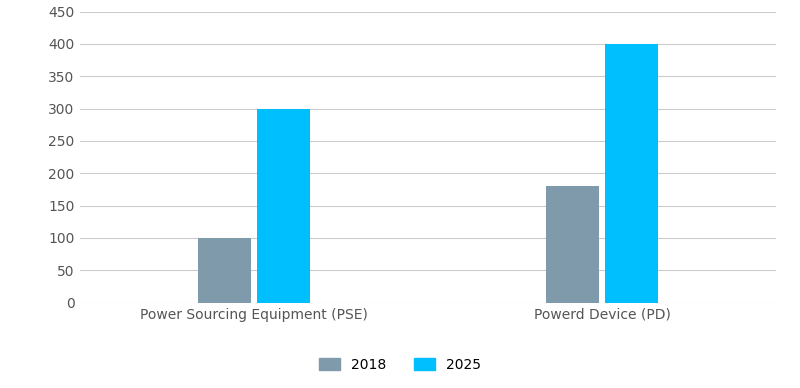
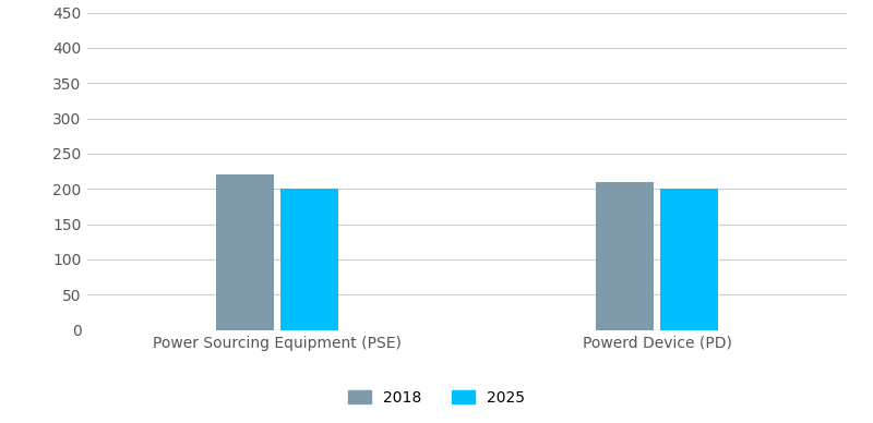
2018/Power Sourcing Equipment (PSE): 100 -> 220
2025/Power Sourcing Equipment (PSE): 300 -> 200
2018/Powerd Device (PD): 180 -> 210
2025/Powerd Device (PD): 400 -> 200
